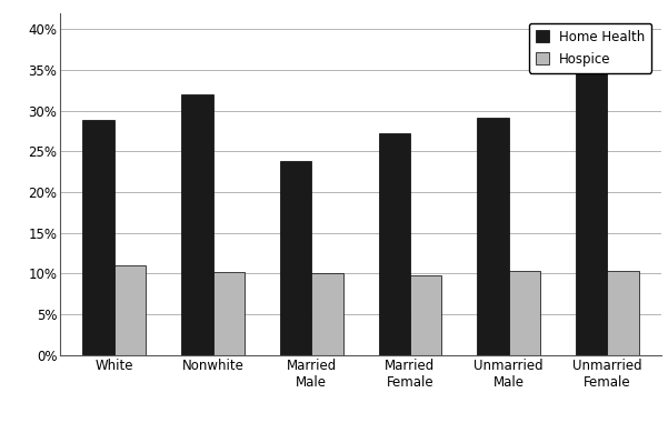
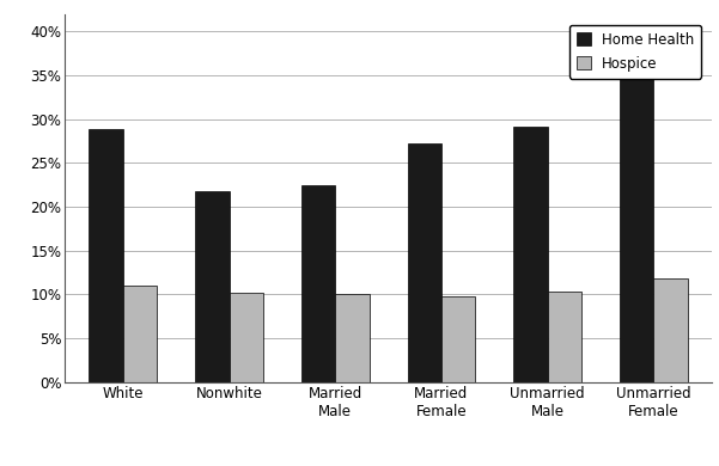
Home Health/Nonwhite: 32.0% -> 21.8%
Home Health/Married Male: 23.8% -> 22.4%
Hospice/Unmarried Female: 10.4% -> 11.8%
